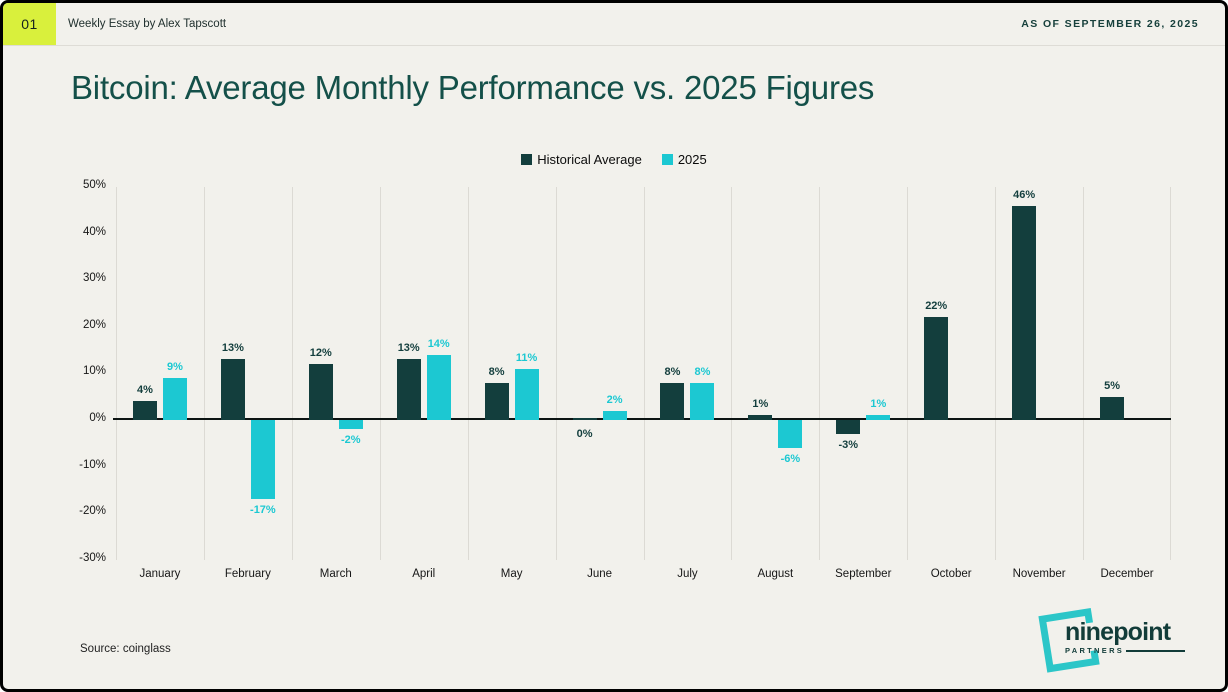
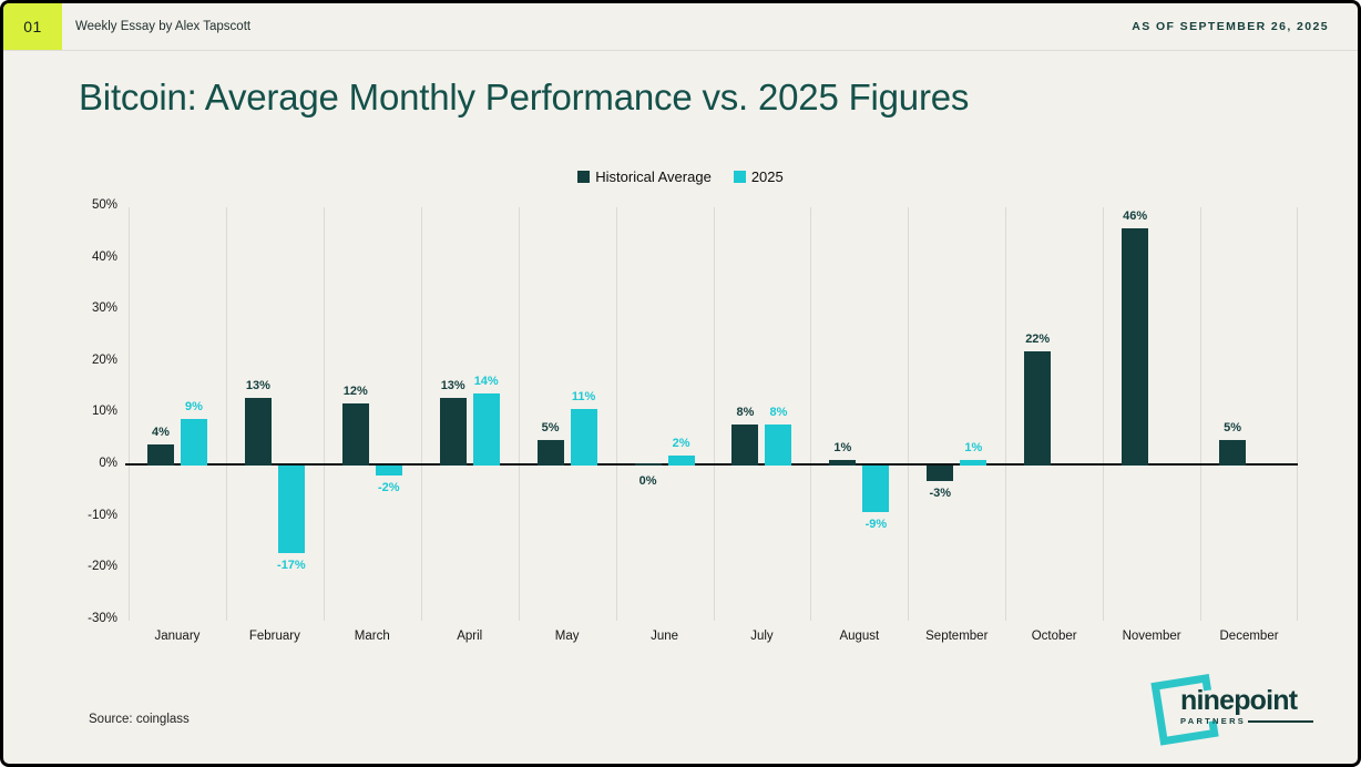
Historical Average/May: 8% -> 5%
2025/August: -6% -> -9%
